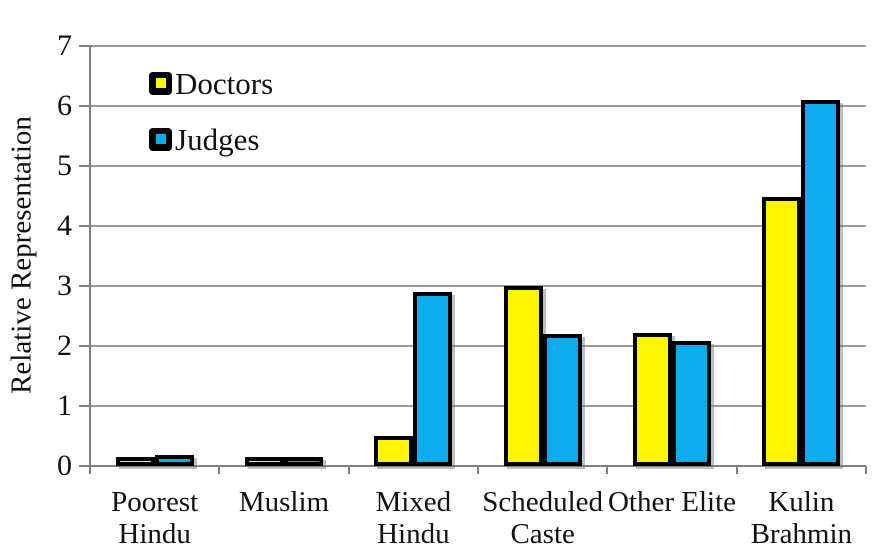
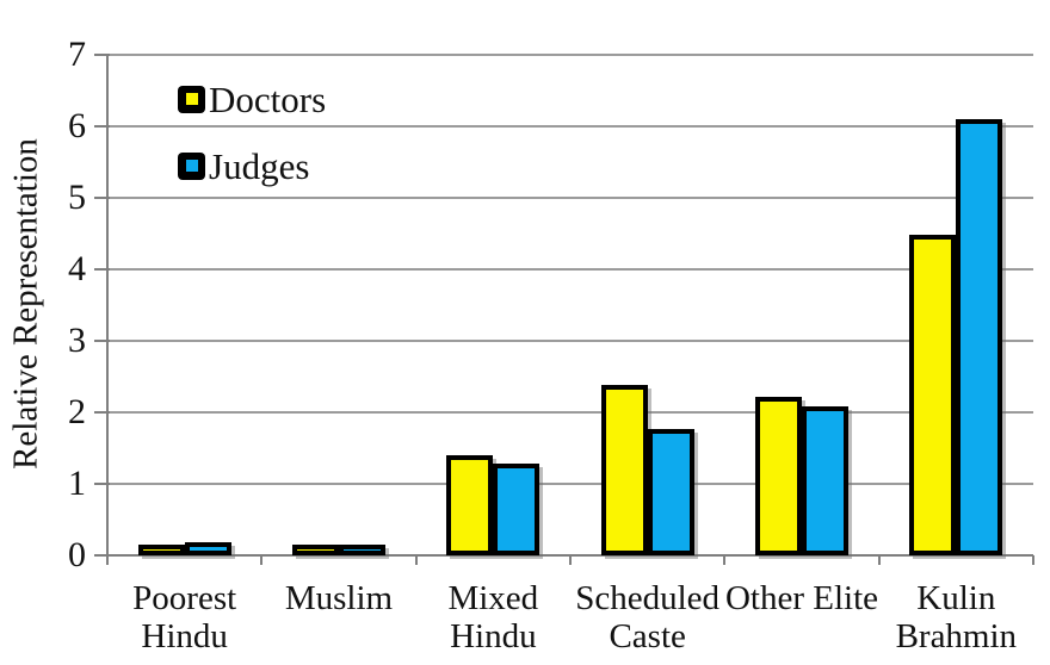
Doctors/Mixed Hindu: 0.5 -> 1.4
Judges/Mixed Hindu: 2.9 -> 1.3
Doctors/Scheduled Caste: 3.0 -> 2.4
Judges/Scheduled Caste: 2.2 -> 1.8
